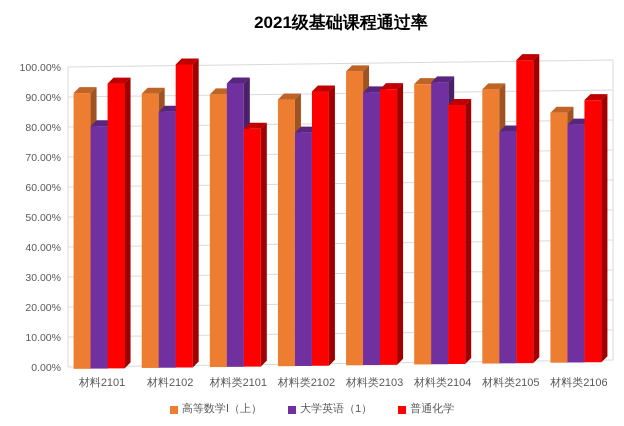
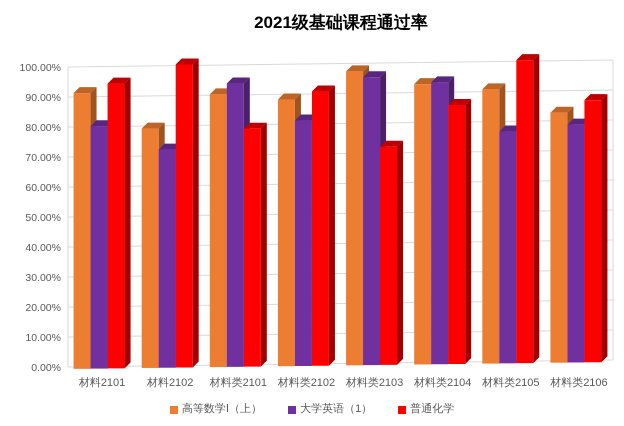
高等数学Ⅰ（上）/材料2102: 90% -> 79%
大学英语（1）/材料2102: 84% -> 72%
大学英语（1）/材料类2102: 77% -> 81%
大学英语（1）/材料类2103: 90% -> 95%
普通化学/材料类2103: 91% -> 72%
